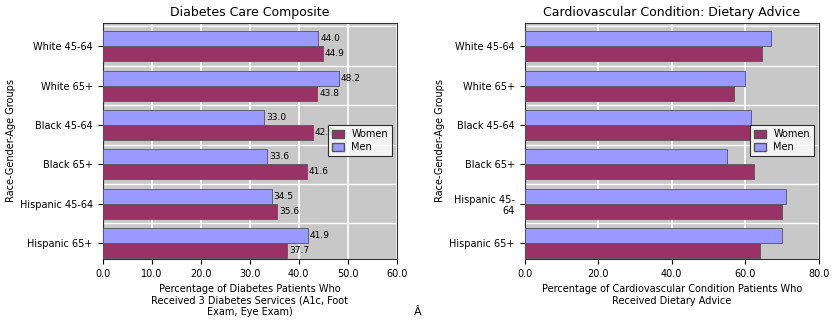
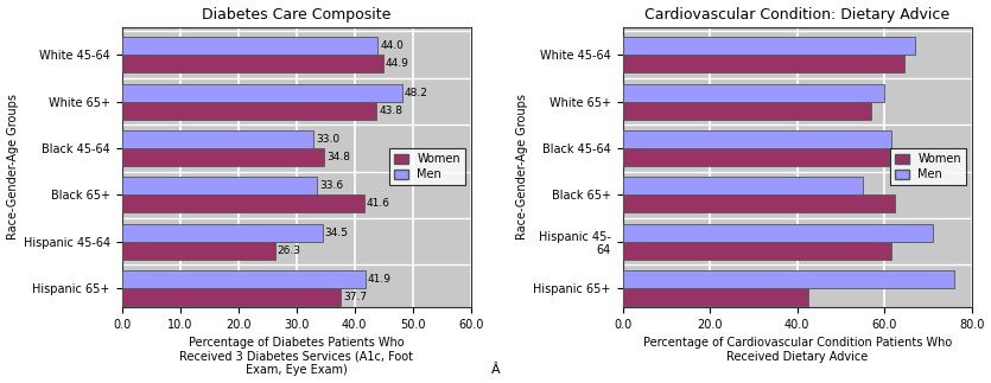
Diabetes Care Composite/Women/Black 45-64: 42.9 -> 34.8
Diabetes Care Composite/Women/Hispanic 45-64: 35.6 -> 26.3
Cardiovascular Condition: Dietary Advice/Women/Hispanic 45- 64: 70.0 -> 61.5
Cardiovascular Condition: Dietary Advice/Men/Hispanic 65+: 70.0 -> 76.0
Cardiovascular Condition: Dietary Advice/Women/Hispanic 65+: 64.0 -> 42.5
